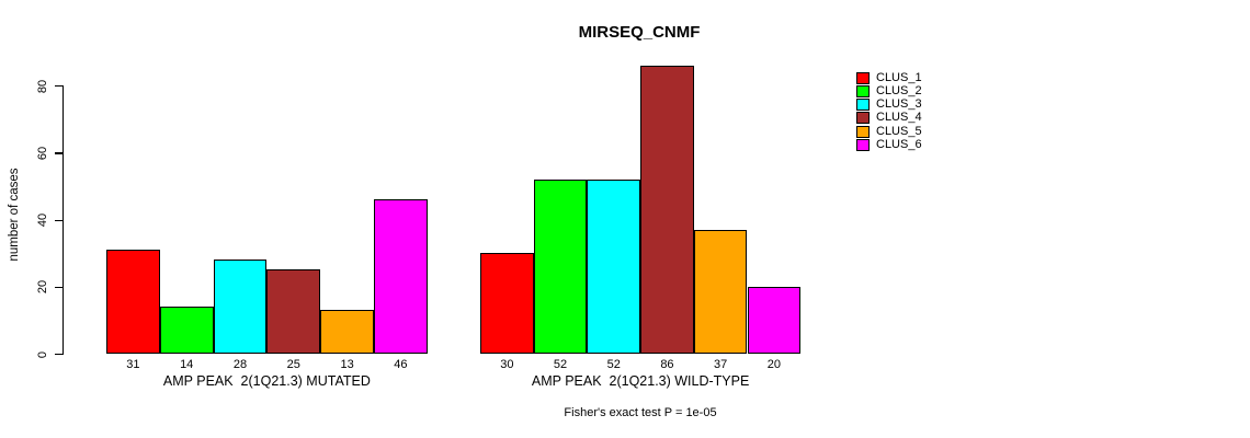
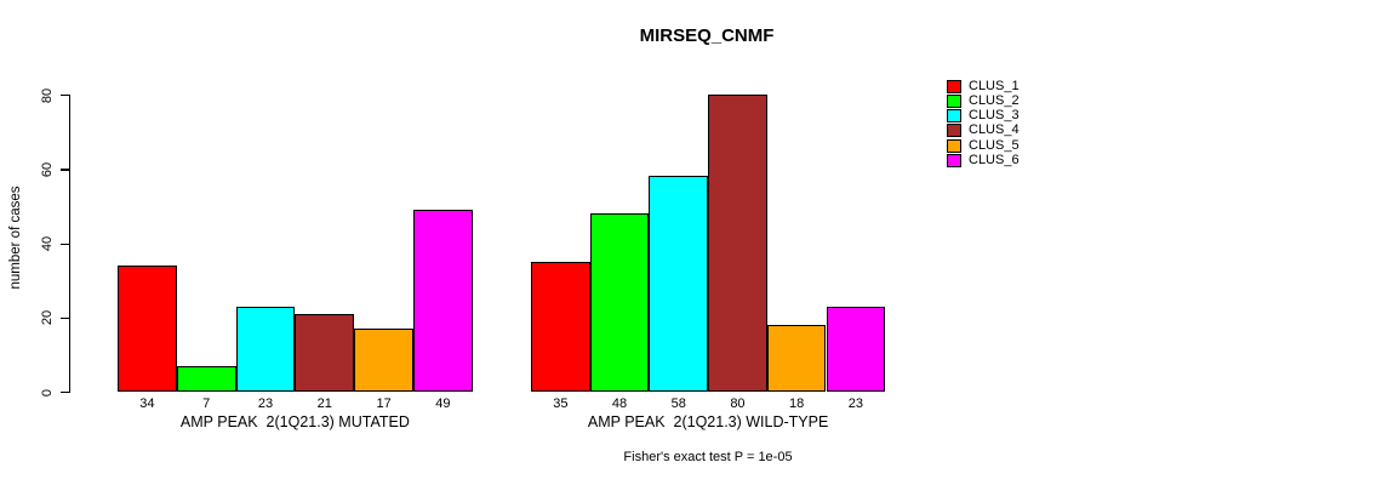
CLUS_1/AMP PEAK 2(1Q21.3) MUTATED: 31 -> 34
CLUS_2/AMP PEAK 2(1Q21.3) MUTATED: 14 -> 7
CLUS_3/AMP PEAK 2(1Q21.3) MUTATED: 28 -> 23
CLUS_4/AMP PEAK 2(1Q21.3) MUTATED: 25 -> 21
CLUS_5/AMP PEAK 2(1Q21.3) MUTATED: 13 -> 17
CLUS_6/AMP PEAK 2(1Q21.3) MUTATED: 46 -> 49
CLUS_1/AMP PEAK 2(1Q21.3) WILD-TYPE: 30 -> 35
CLUS_2/AMP PEAK 2(1Q21.3) WILD-TYPE: 52 -> 48
CLUS_3/AMP PEAK 2(1Q21.3) WILD-TYPE: 52 -> 58
CLUS_4/AMP PEAK 2(1Q21.3) WILD-TYPE: 86 -> 80
CLUS_5/AMP PEAK 2(1Q21.3) WILD-TYPE: 37 -> 18
CLUS_6/AMP PEAK 2(1Q21.3) WILD-TYPE: 20 -> 23
